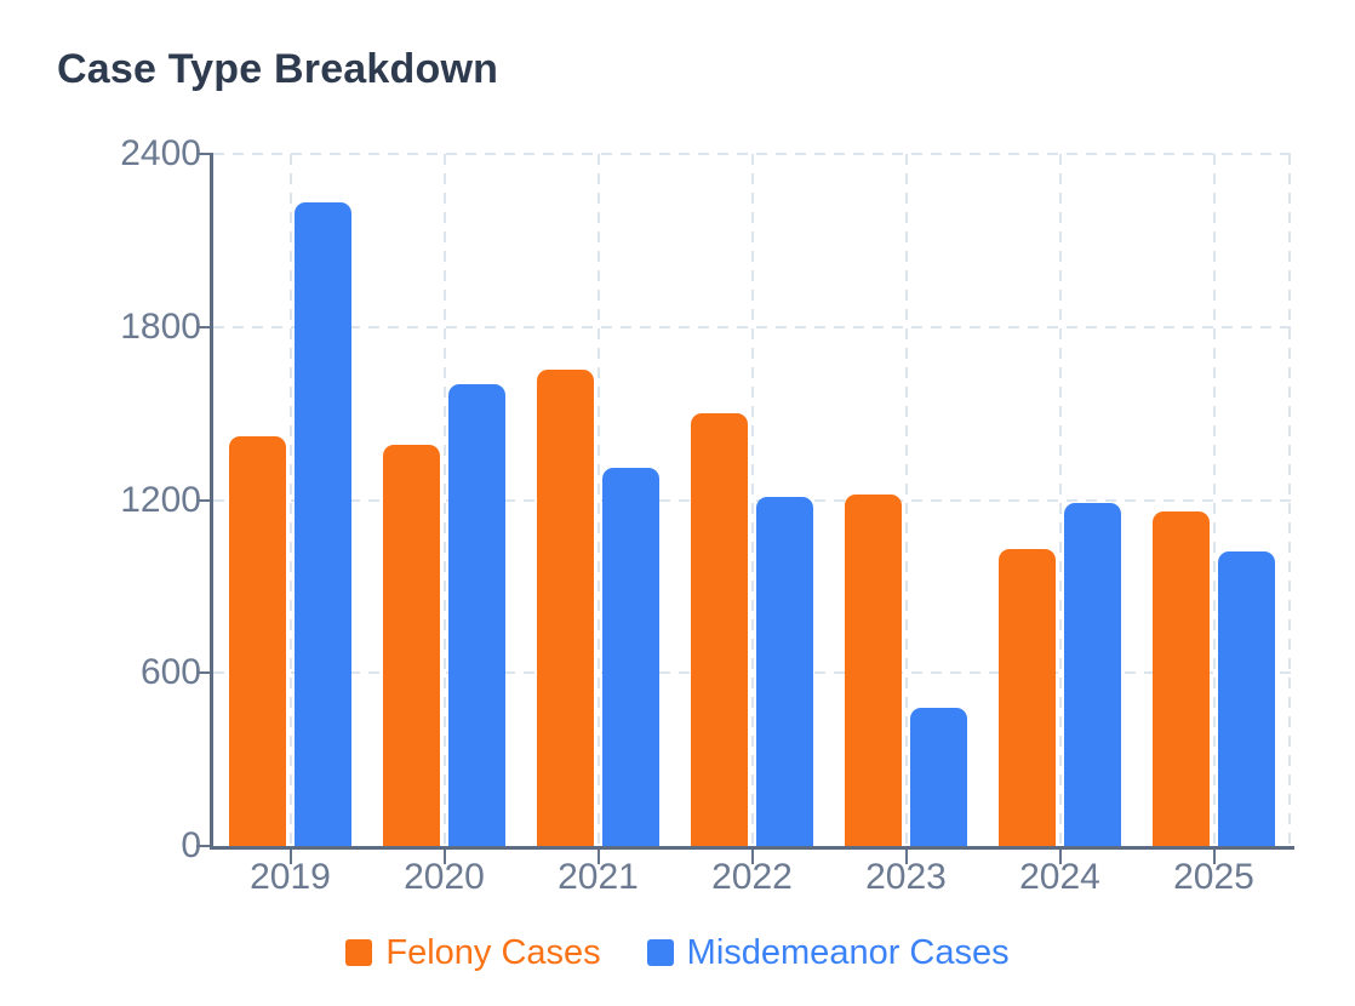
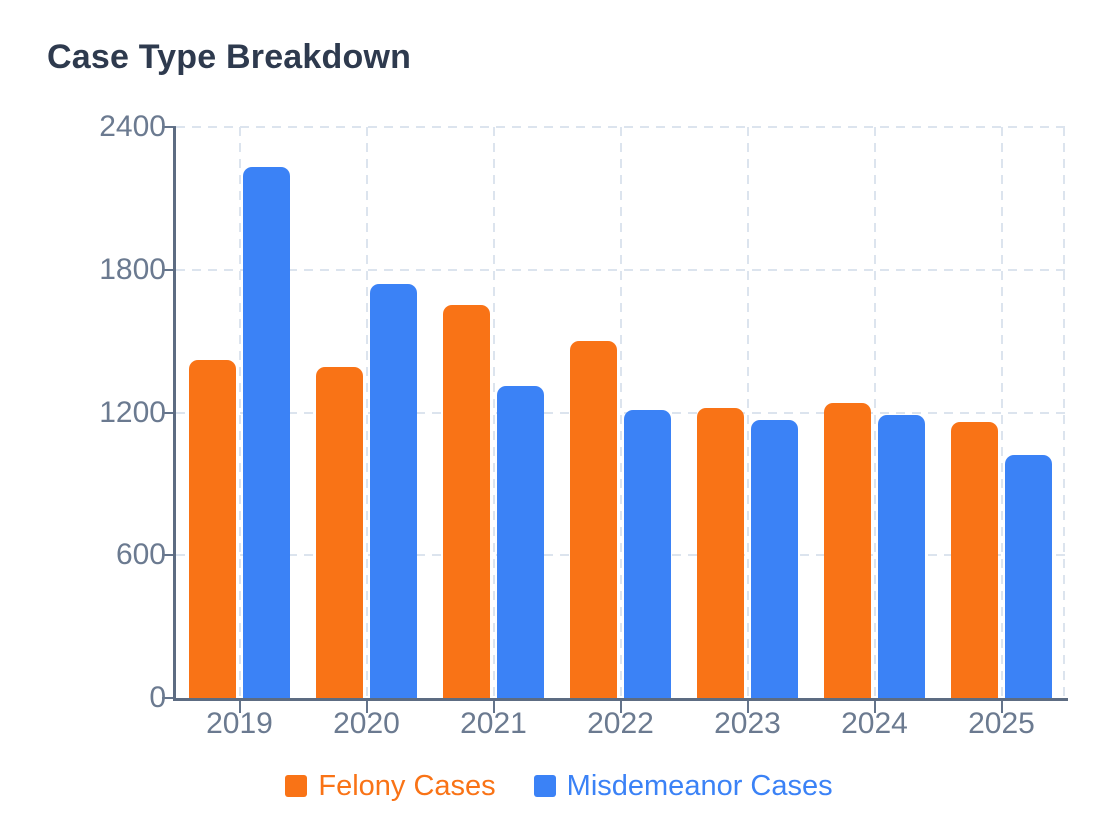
Misdemeanor Cases/2020: 1600 -> 1740
Misdemeanor Cases/2023: 480 -> 1170
Felony Cases/2024: 1030 -> 1240
